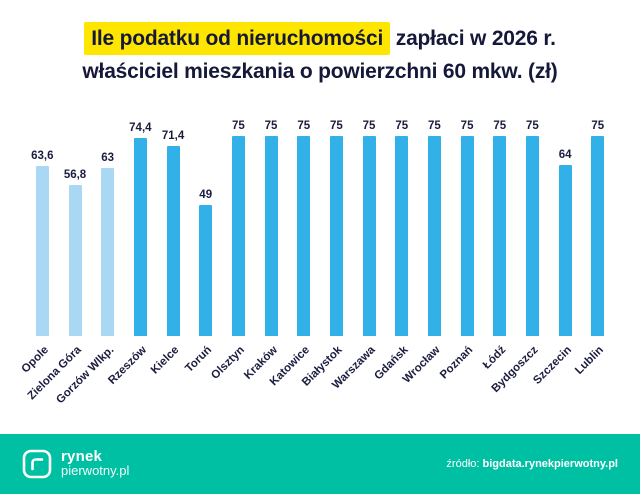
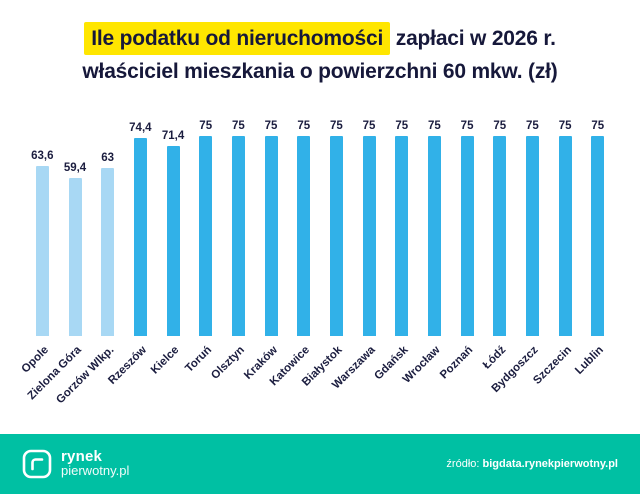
Zielona Góra: 56,8 -> 59,4
Toruń: 49 -> 75
Szczecin: 64 -> 75
